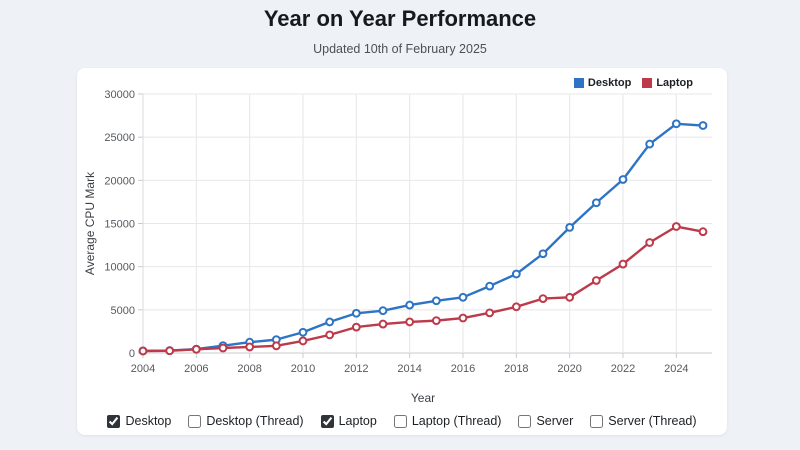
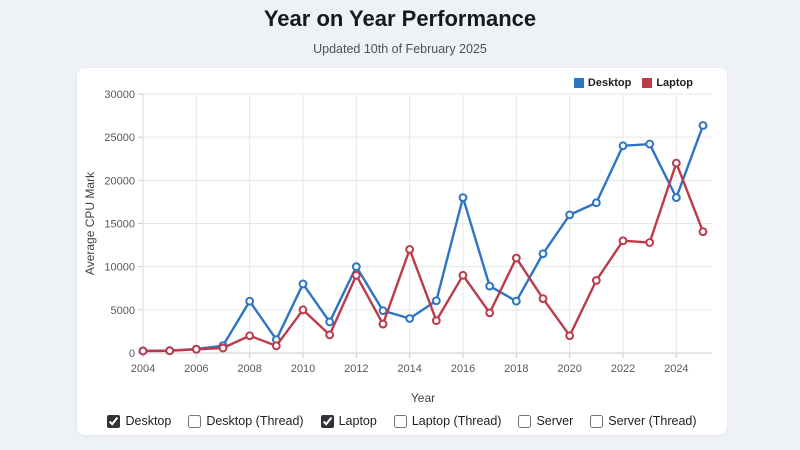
Desktop/2008: 1000 -> 6000
Laptop/2008: 1000 -> 2000
Desktop/2010: 2000 -> 8000
Laptop/2010: 1000 -> 5000
Desktop/2012: 5000 -> 10000
Laptop/2012: 3000 -> 9000
Desktop/2014: 6000 -> 4000
Laptop/2014: 4000 -> 12000
Desktop/2016: 6000 -> 18000
Laptop/2016: 4000 -> 9000
Desktop/2018: 9000 -> 6000
Laptop/2018: 5000 -> 11000
Desktop/2020: 15000 -> 16000
Laptop/2020: 6000 -> 2000
Desktop/2022: 20000 -> 24000
Laptop/2022: 10000 -> 13000
Desktop/2024: 27000 -> 18000
Laptop/2024: 15000 -> 22000
